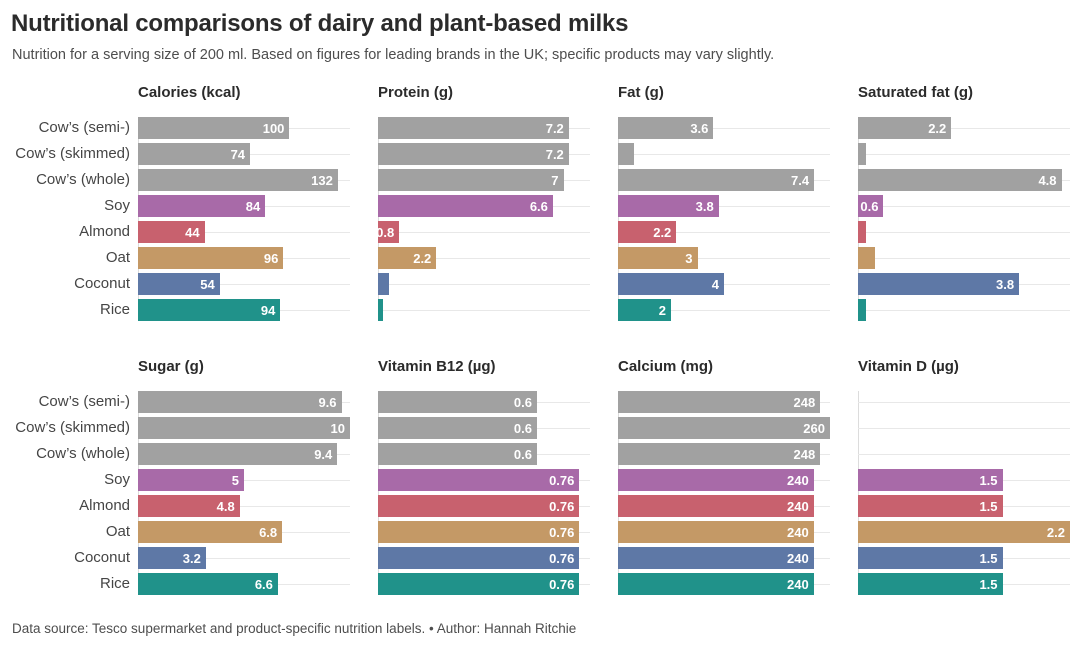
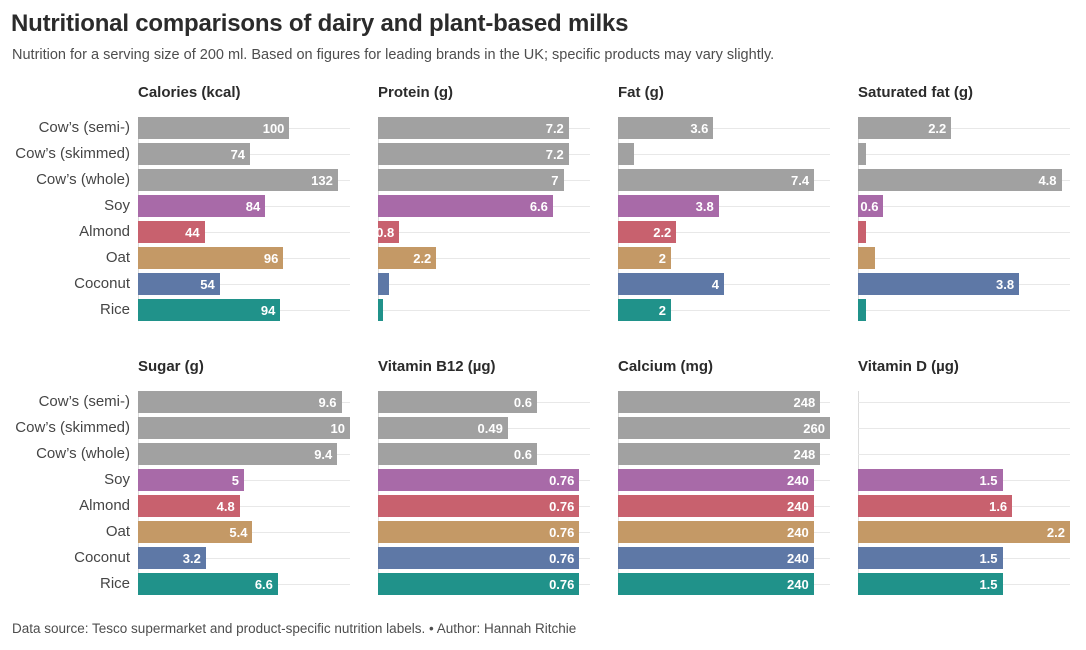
Fat (g)/Oat: 3 -> 2
Sugar (g)/Oat: 6.8 -> 5.4
Vitamin B12 (µg)/Cow’s (skimmed): 0.6 -> 0.49
Vitamin D (µg)/Almond: 1.5 -> 1.6
